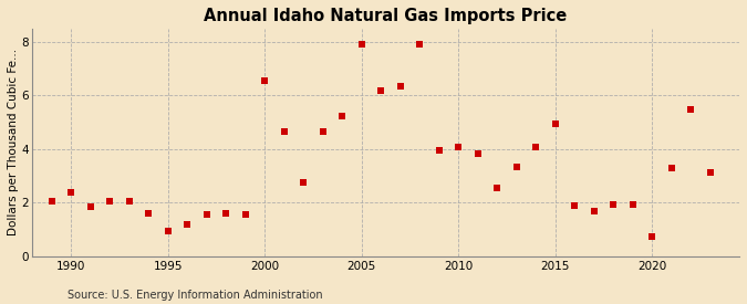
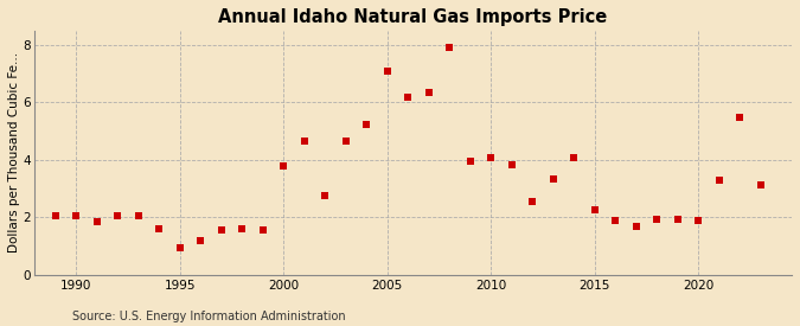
1990: 2.40 -> 2.05
2000: 6.55 -> 3.80
2005: 7.90 -> 7.10
2015: 4.95 -> 2.25
2020: 0.75 -> 1.90
